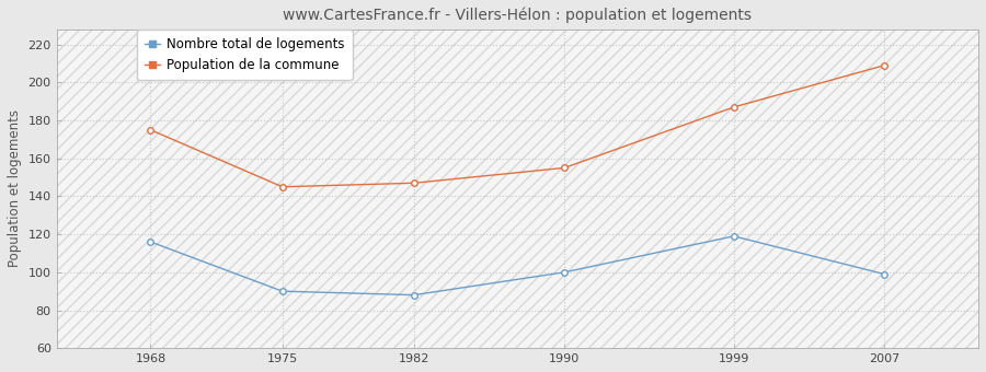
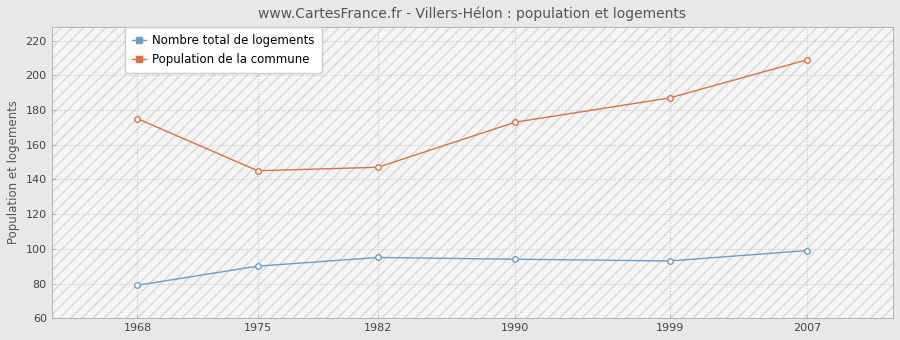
Nombre total de logements/1968: 116 -> 79
Nombre total de logements/1982: 88 -> 95
Nombre total de logements/1990: 100 -> 94
Population de la commune/1990: 155 -> 173
Nombre total de logements/1999: 119 -> 93
